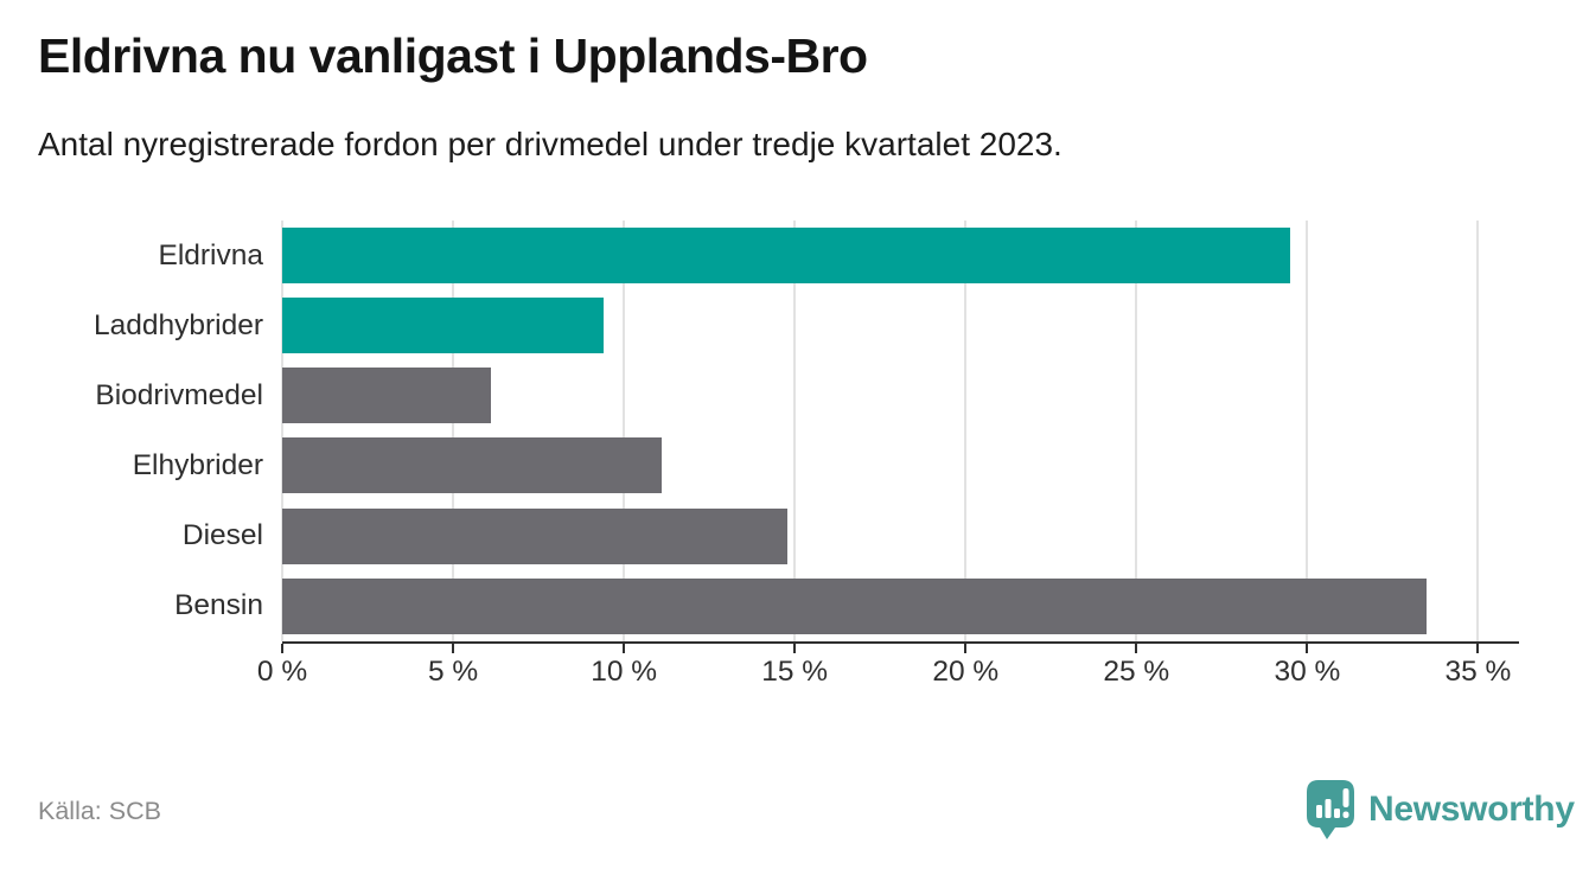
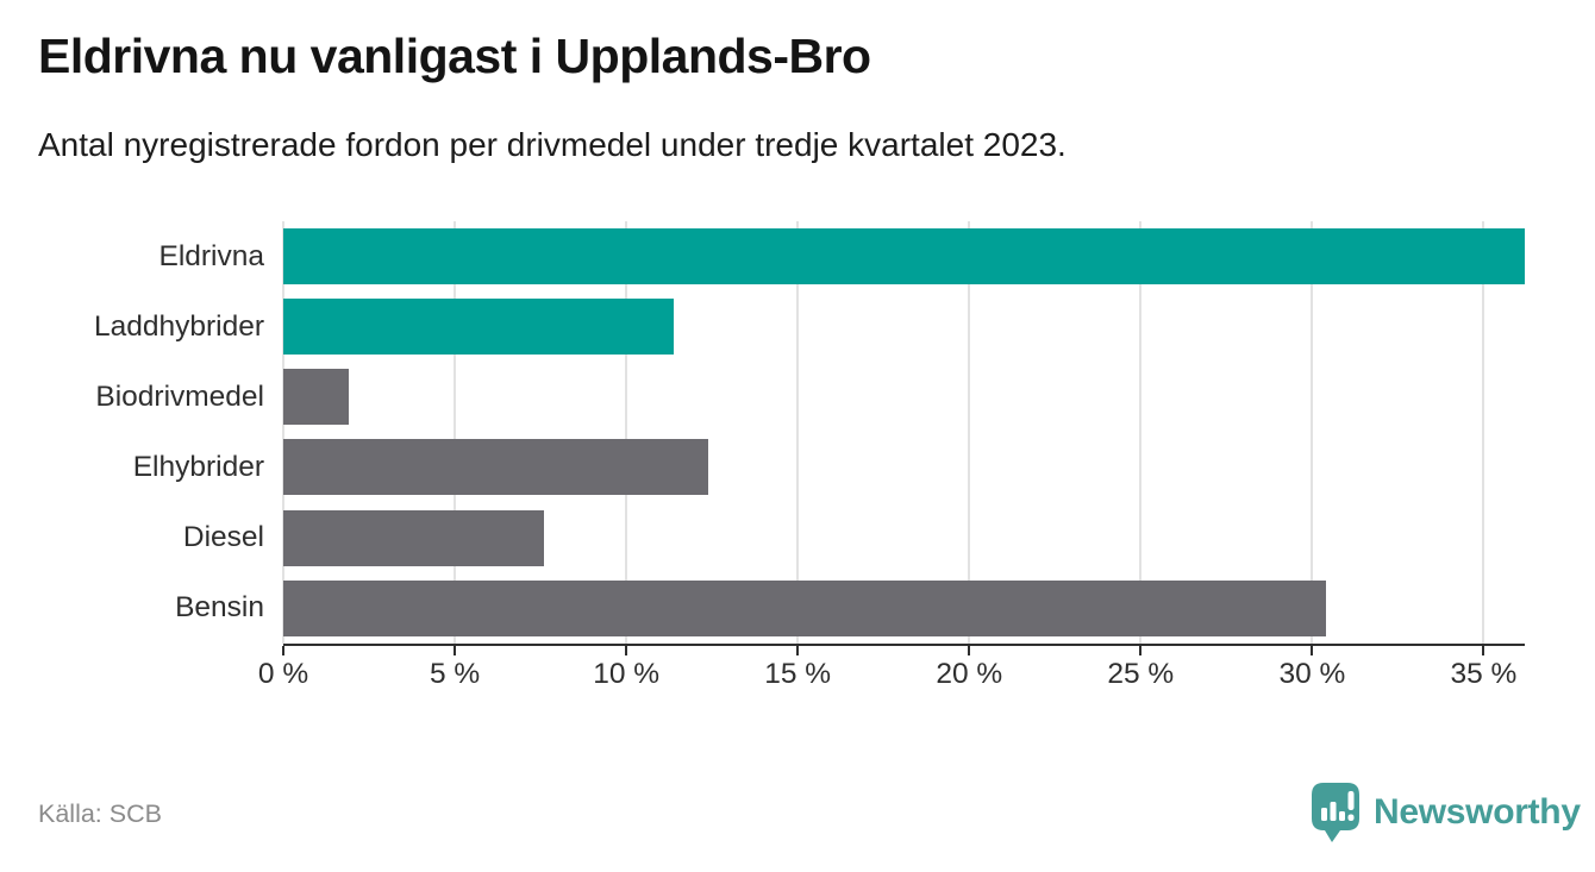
Eldrivna: 29.5% -> 36.2%
Laddhybrider: 9.4% -> 11.4%
Biodrivmedel: 6.1% -> 1.9%
Elhybrider: 11.1% -> 12.4%
Diesel: 14.8% -> 7.6%
Bensin: 33.5% -> 30.4%
